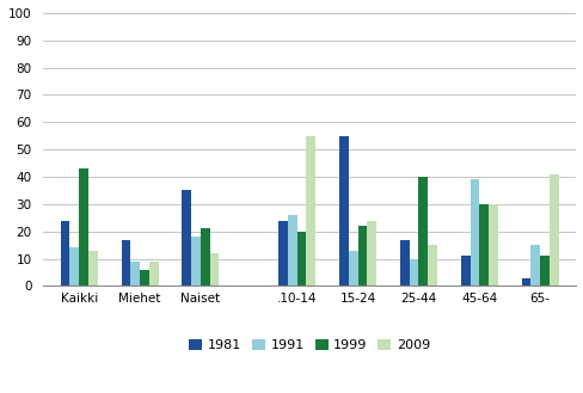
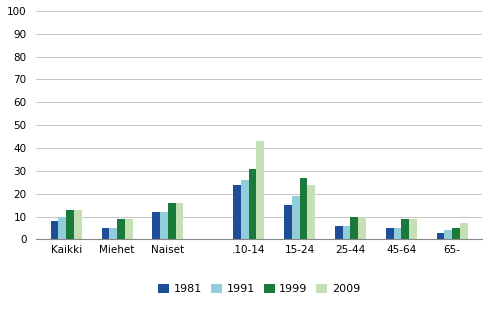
1981/Kaikki: 24 -> 8
1991/Kaikki: 14 -> 10
1999/Kaikki: 43 -> 13
1981/Miehet: 17 -> 5
1991/Miehet: 9 -> 5
1999/Miehet: 6 -> 9
1981/Naiset: 35 -> 12
1991/Naiset: 18 -> 12
1999/Naiset: 21 -> 16
2009/Naiset: 12 -> 16
1999/.10-14: 20 -> 31
2009/.10-14: 55 -> 43
1981/15-24: 55 -> 15
1991/15-24: 13 -> 19
1999/15-24: 22 -> 27
1981/25-44: 17 -> 6
1991/25-44: 10 -> 6
1999/25-44: 40 -> 10
2009/25-44: 15 -> 10
1981/45-64: 11 -> 5
1991/45-64: 39 -> 5
1999/45-64: 30 -> 9
2009/45-64: 30 -> 9
1991/65-: 15 -> 4
1999/65-: 11 -> 5
2009/65-: 41 -> 7
